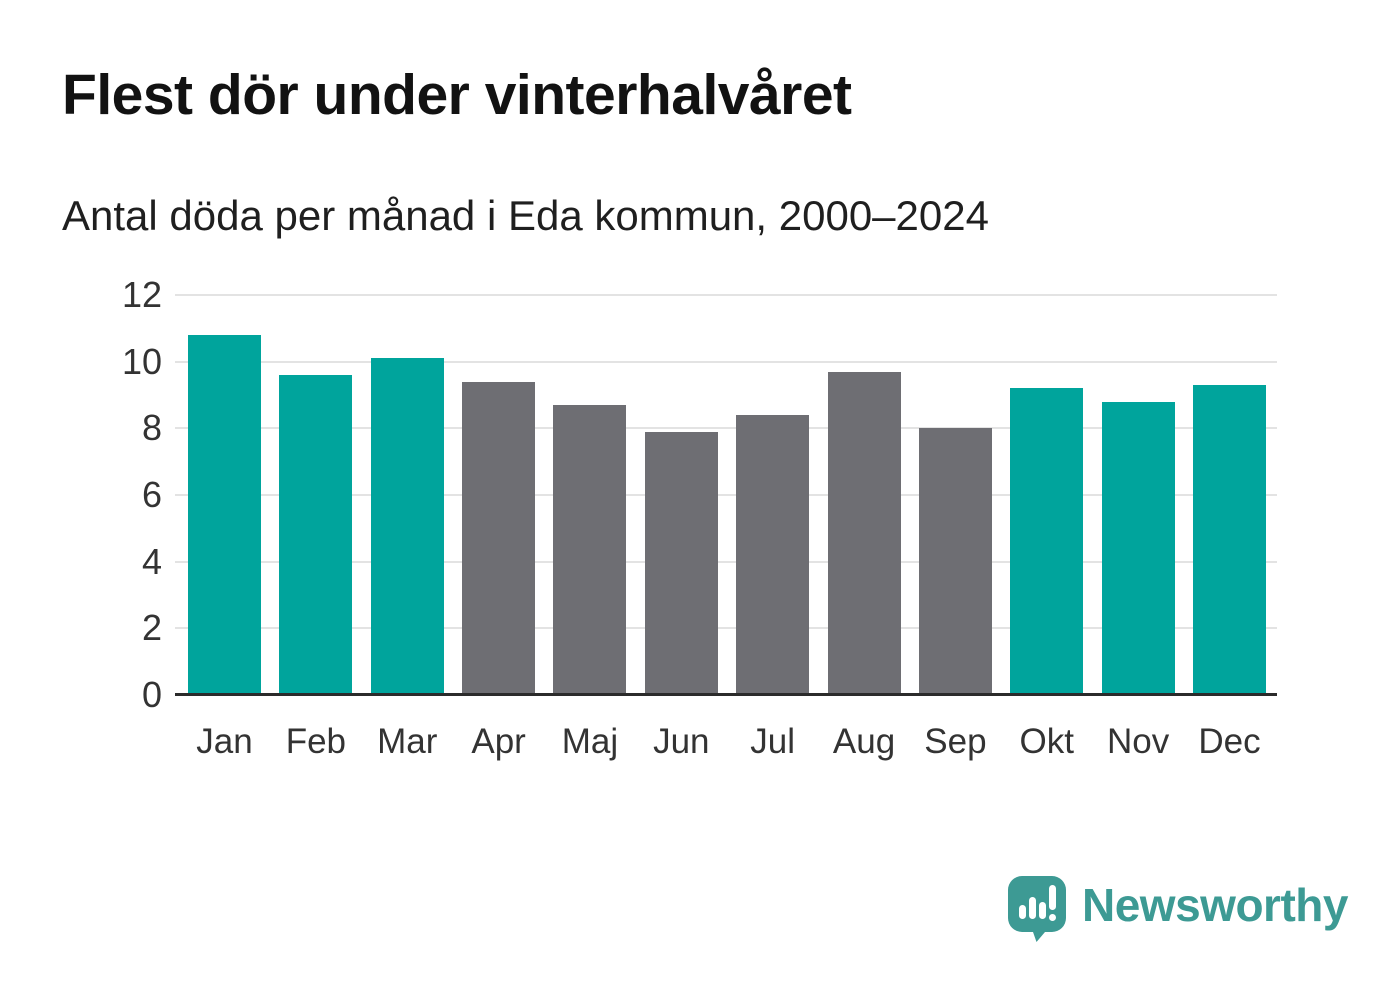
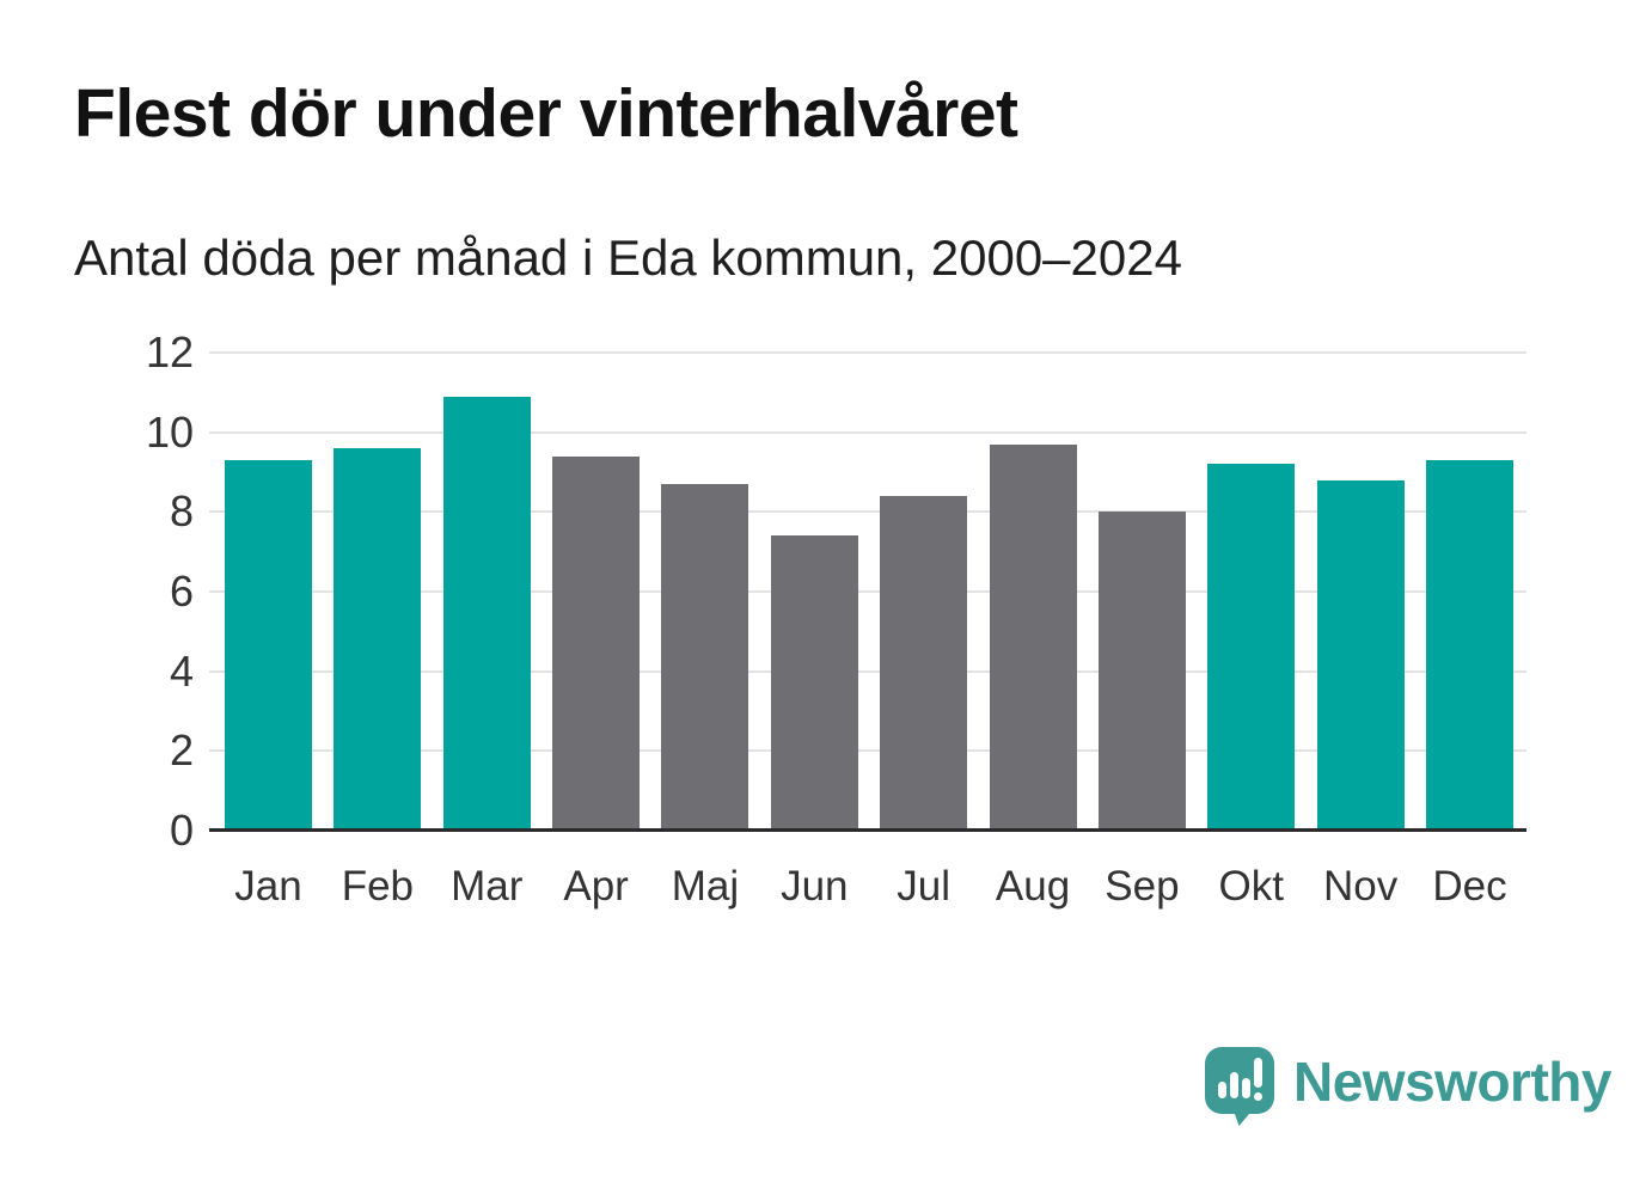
Jan: 10.8 -> 9.3
Mar: 10.1 -> 10.9
Jun: 7.9 -> 7.4
